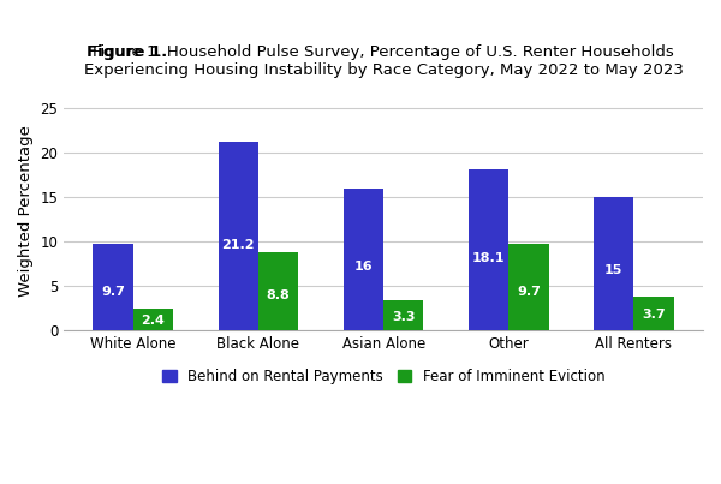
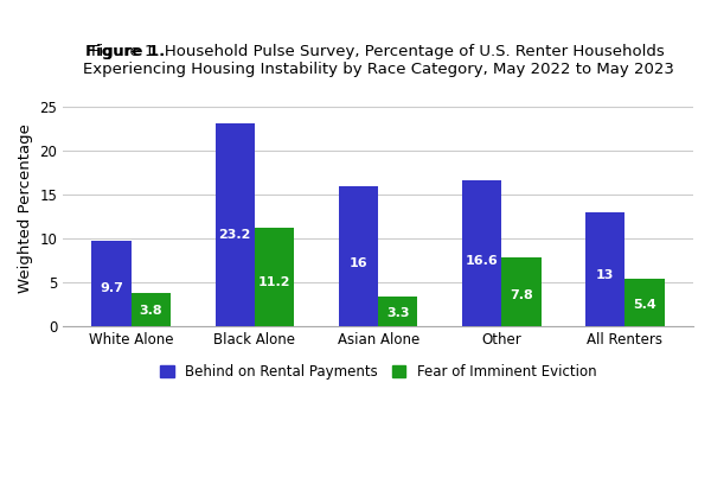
Fear of Imminent Eviction/White Alone: 2.4 -> 3.8
Behind on Rental Payments/Black Alone: 21.2 -> 23.2
Fear of Imminent Eviction/Black Alone: 8.8 -> 11.2
Behind on Rental Payments/Other: 18.1 -> 16.6
Fear of Imminent Eviction/Other: 9.7 -> 7.8
Behind on Rental Payments/All Renters: 15 -> 13
Fear of Imminent Eviction/All Renters: 3.7 -> 5.4
